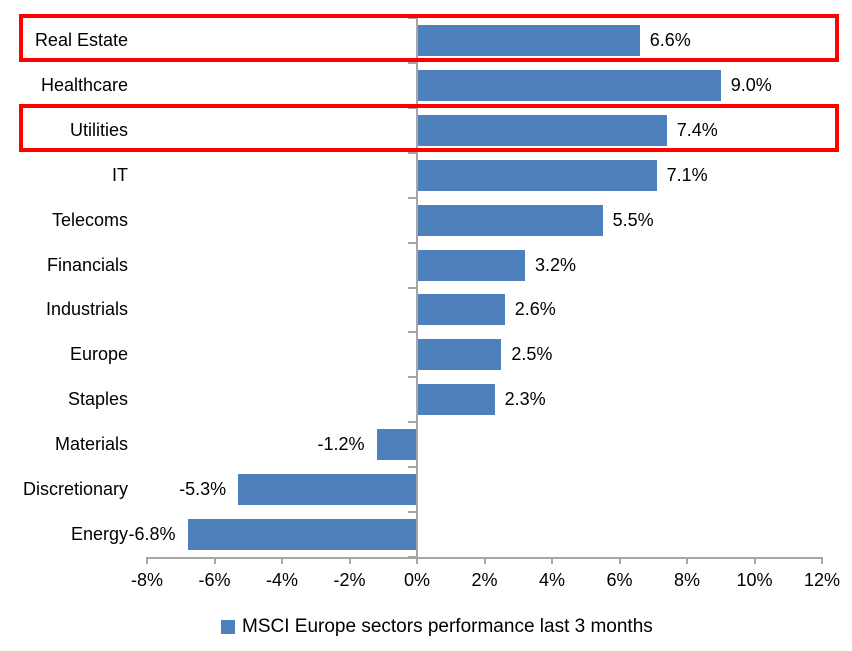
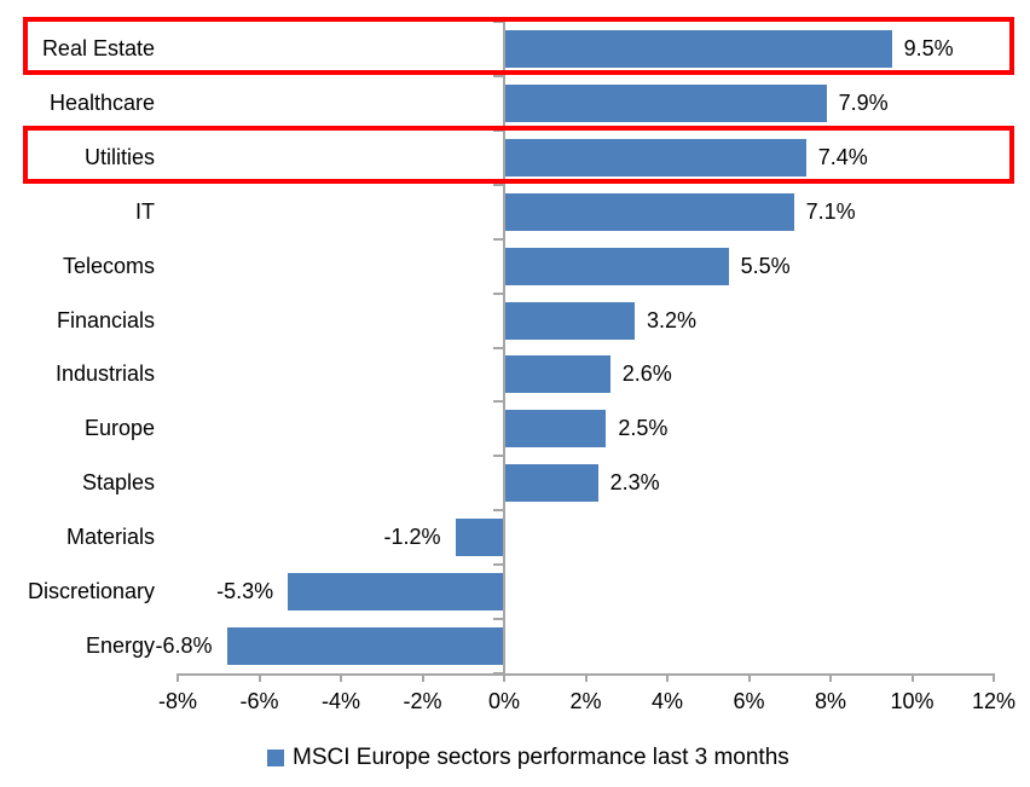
Real Estate: 6.6% -> 9.5%
Healthcare: 9.0% -> 7.9%
